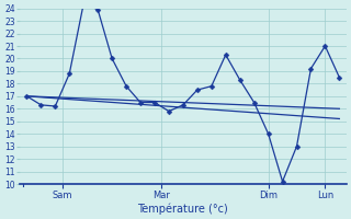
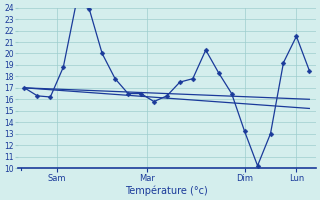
Dim: 14.0 -> 13.2
Lun: 21.0 -> 21.5
